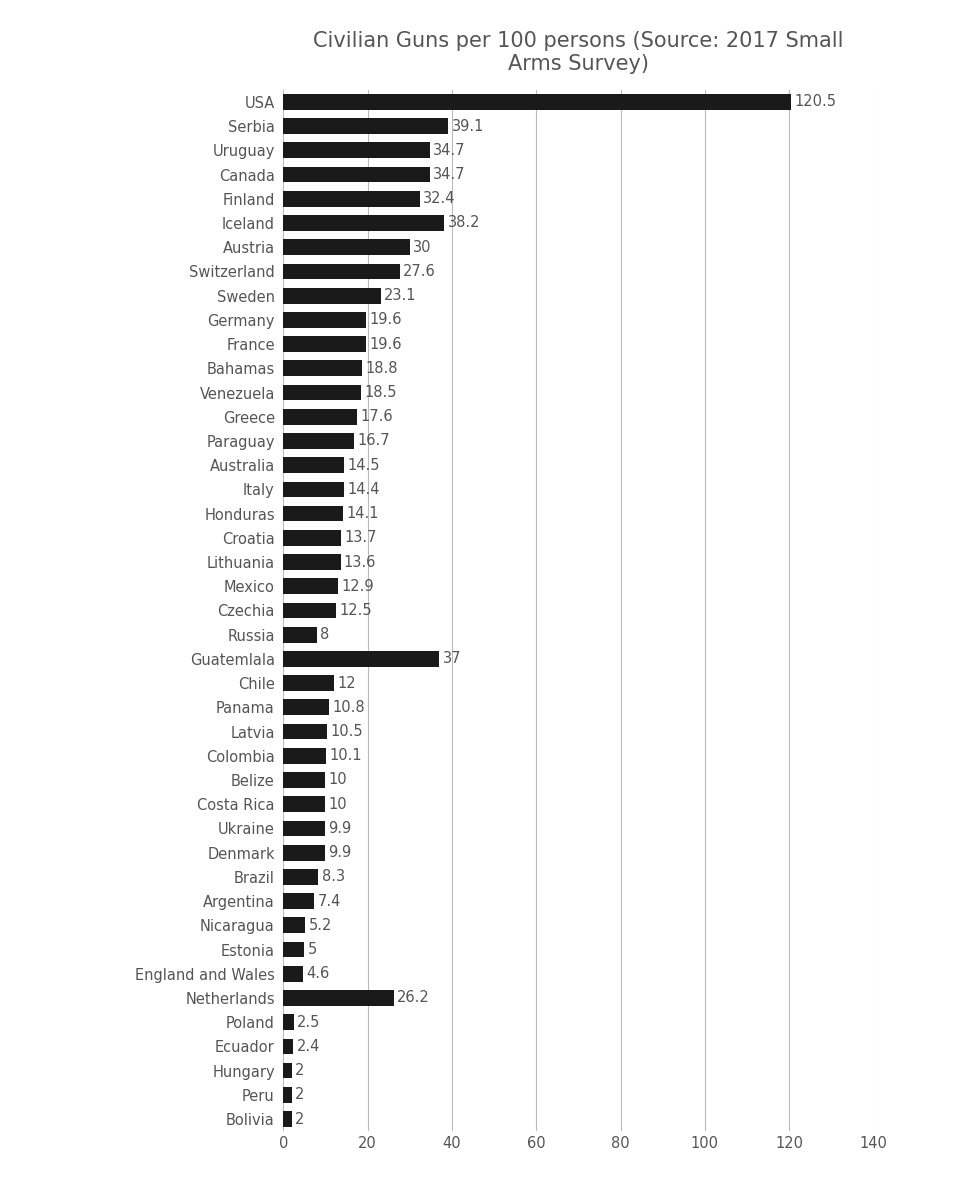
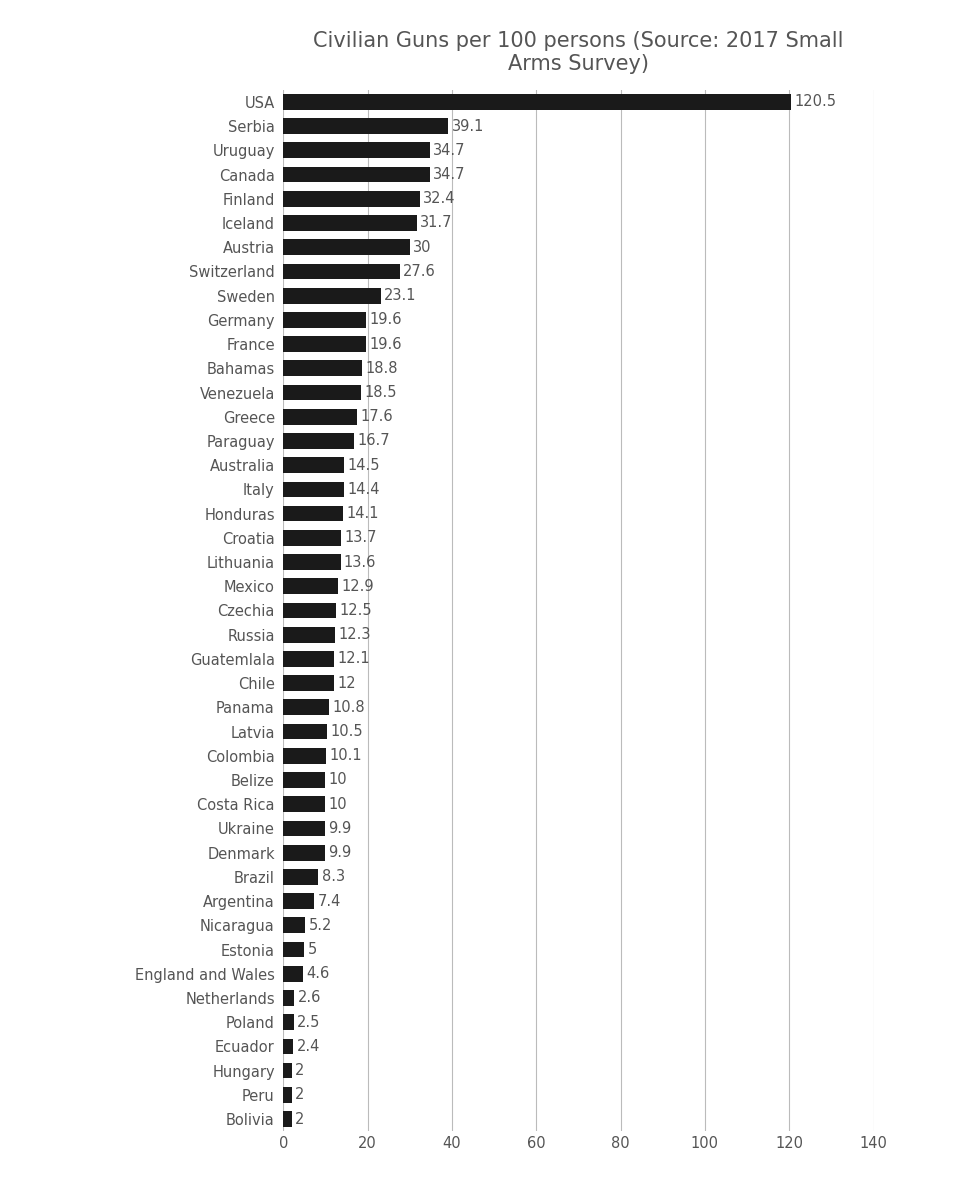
Iceland: 38.2 -> 31.7
Russia: 8 -> 12.3
Guatemlala: 37 -> 12.1
Netherlands: 26.2 -> 2.6
